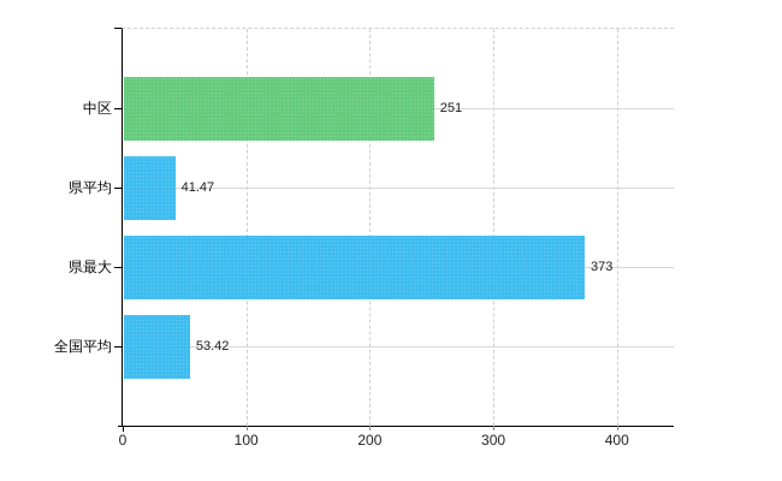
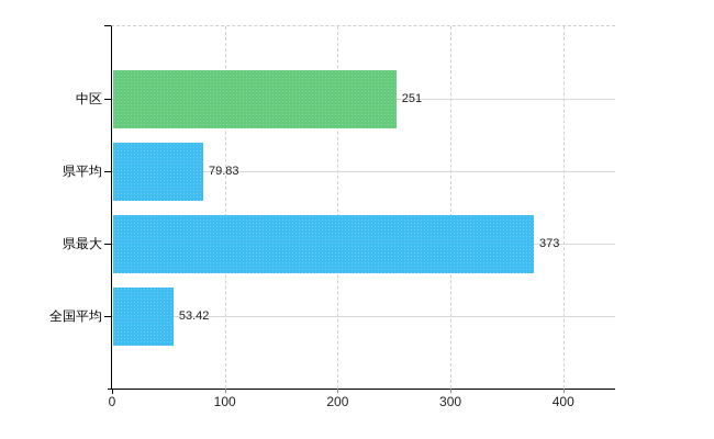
県平均: 41.47 -> 79.83
